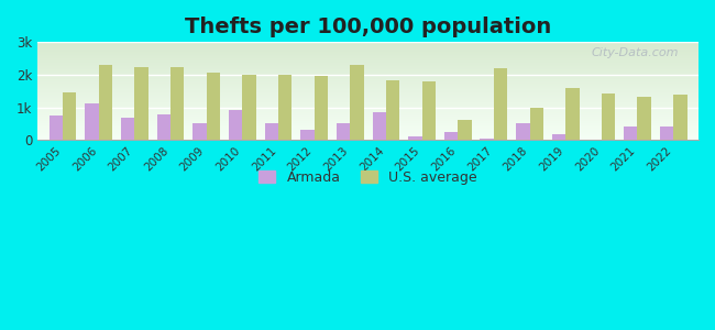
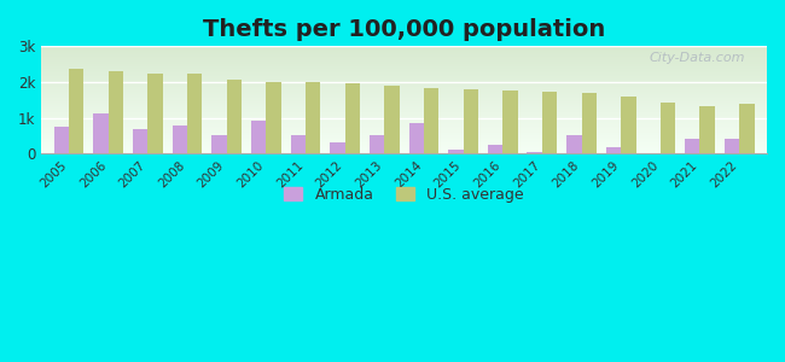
U.S. average/2005: 1.45k -> 2.38k
U.S. average/2013: 2.30k -> 1.89k
U.S. average/2016: 0.60k -> 1.76k
U.S. average/2017: 2.20k -> 1.74k
U.S. average/2018: 1.00k -> 1.68k
